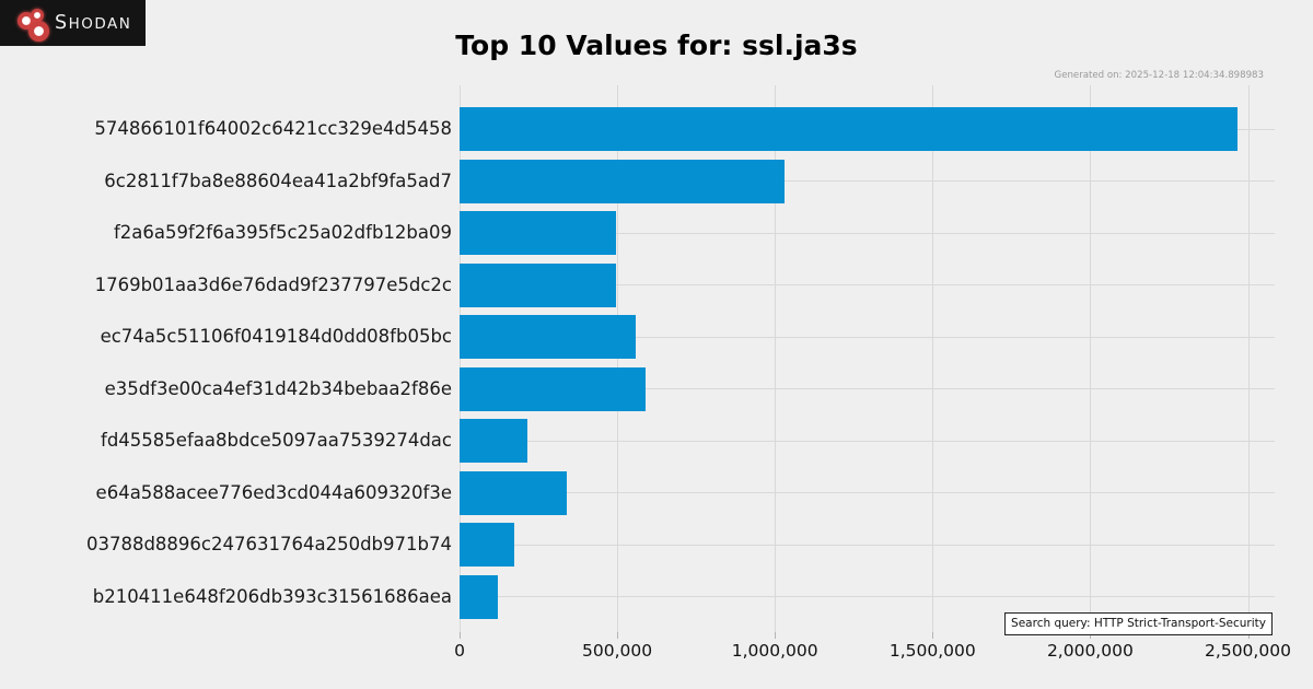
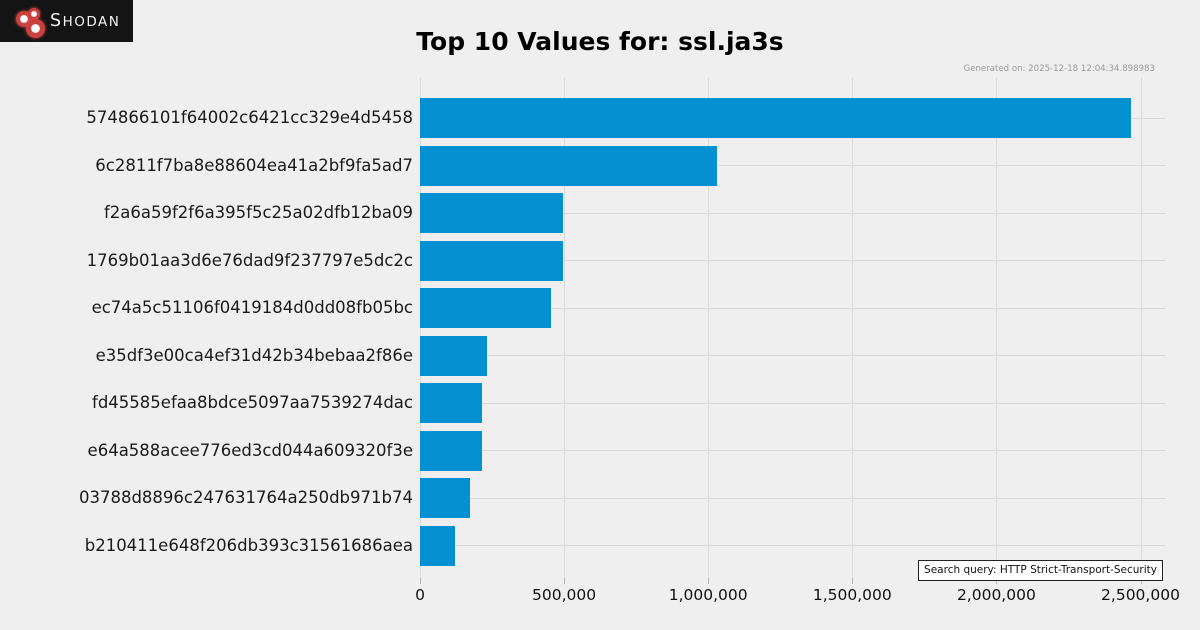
ec74a5c51106f0419184d0dd08fb05bc: 560000 -> 450000
e35df3e00ca4ef31d42b34bebaa2f86e: 590000 -> 230000
e64a588acee776ed3cd044a609320f3e: 340000 -> 220000
